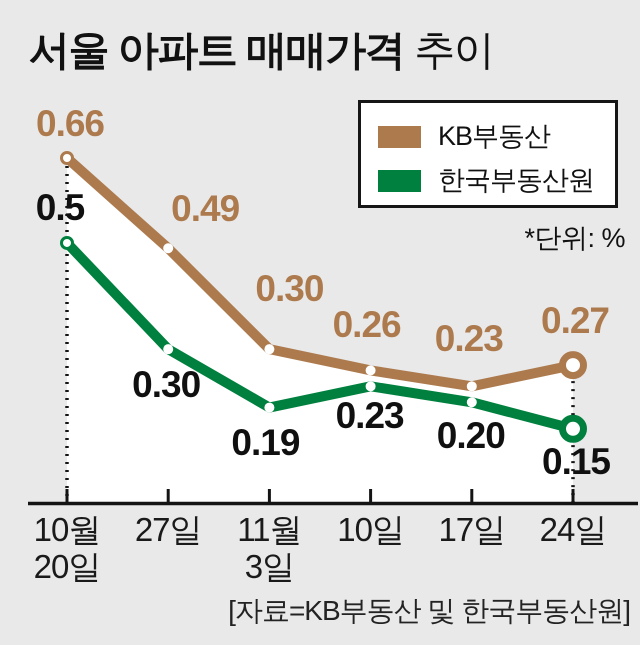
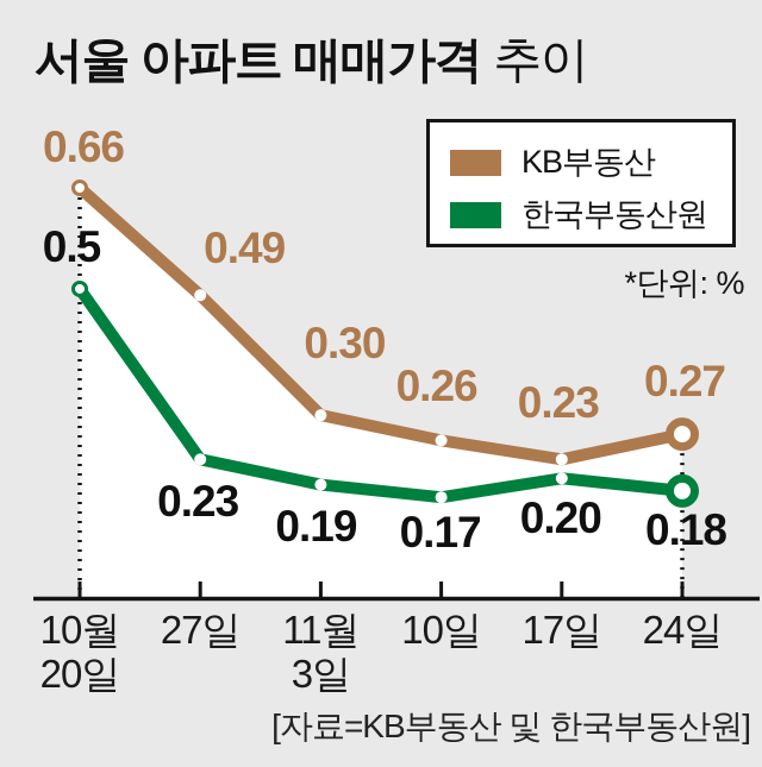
한국부동산원/27일: 0.30 -> 0.23
한국부동산원/10일: 0.23 -> 0.17
한국부동산원/24일: 0.15 -> 0.18
